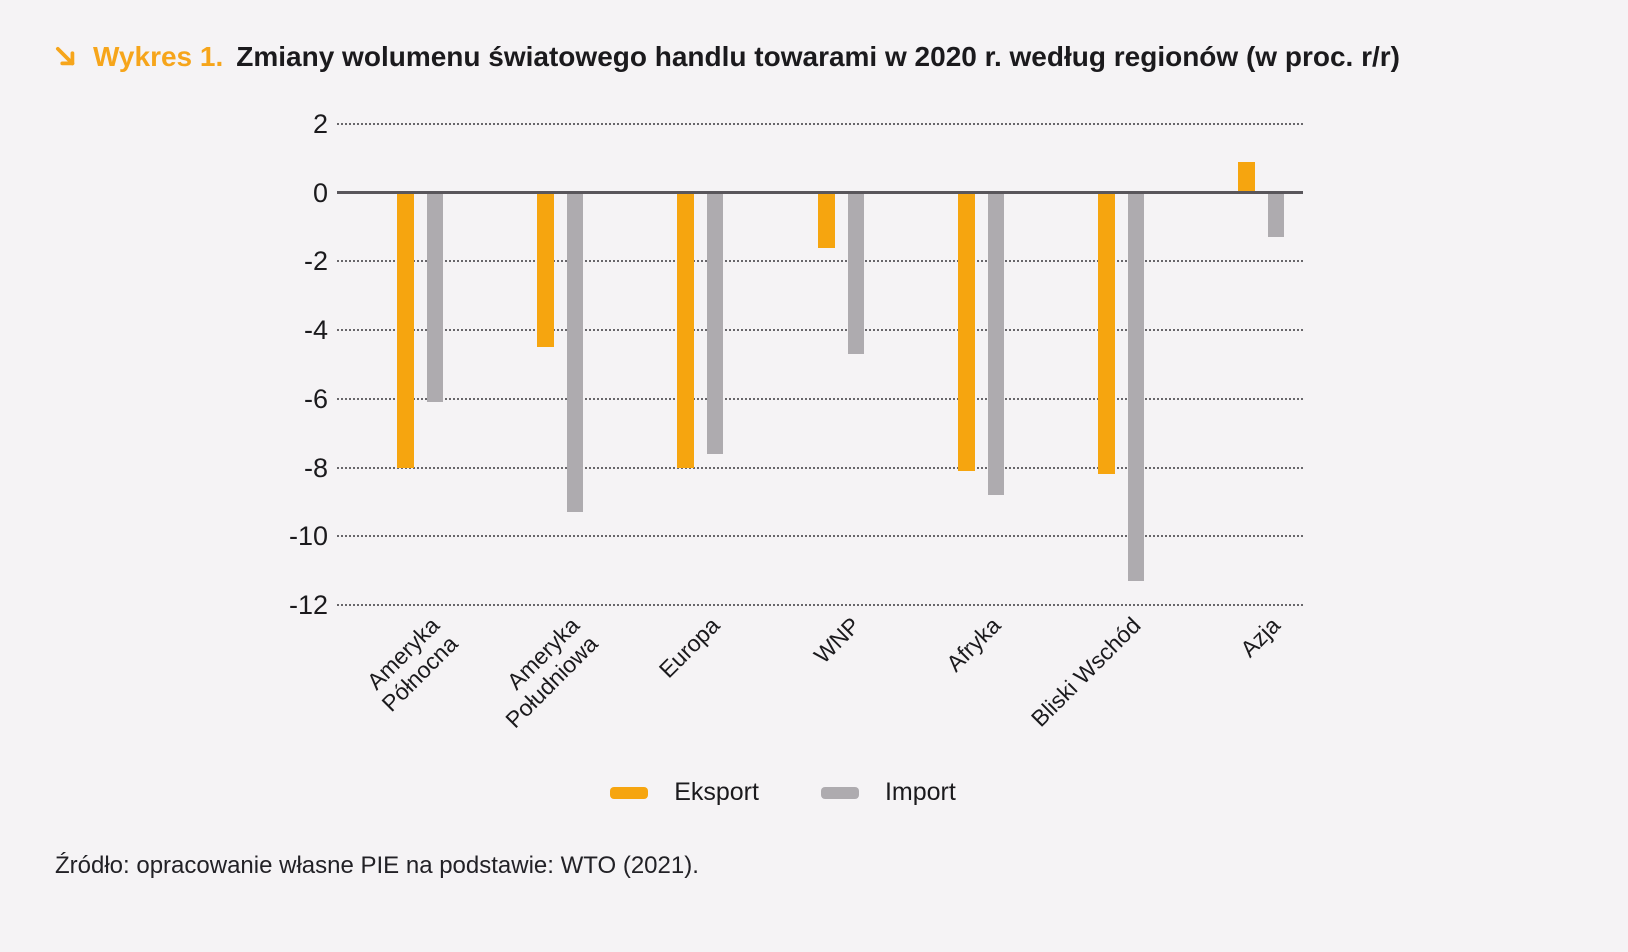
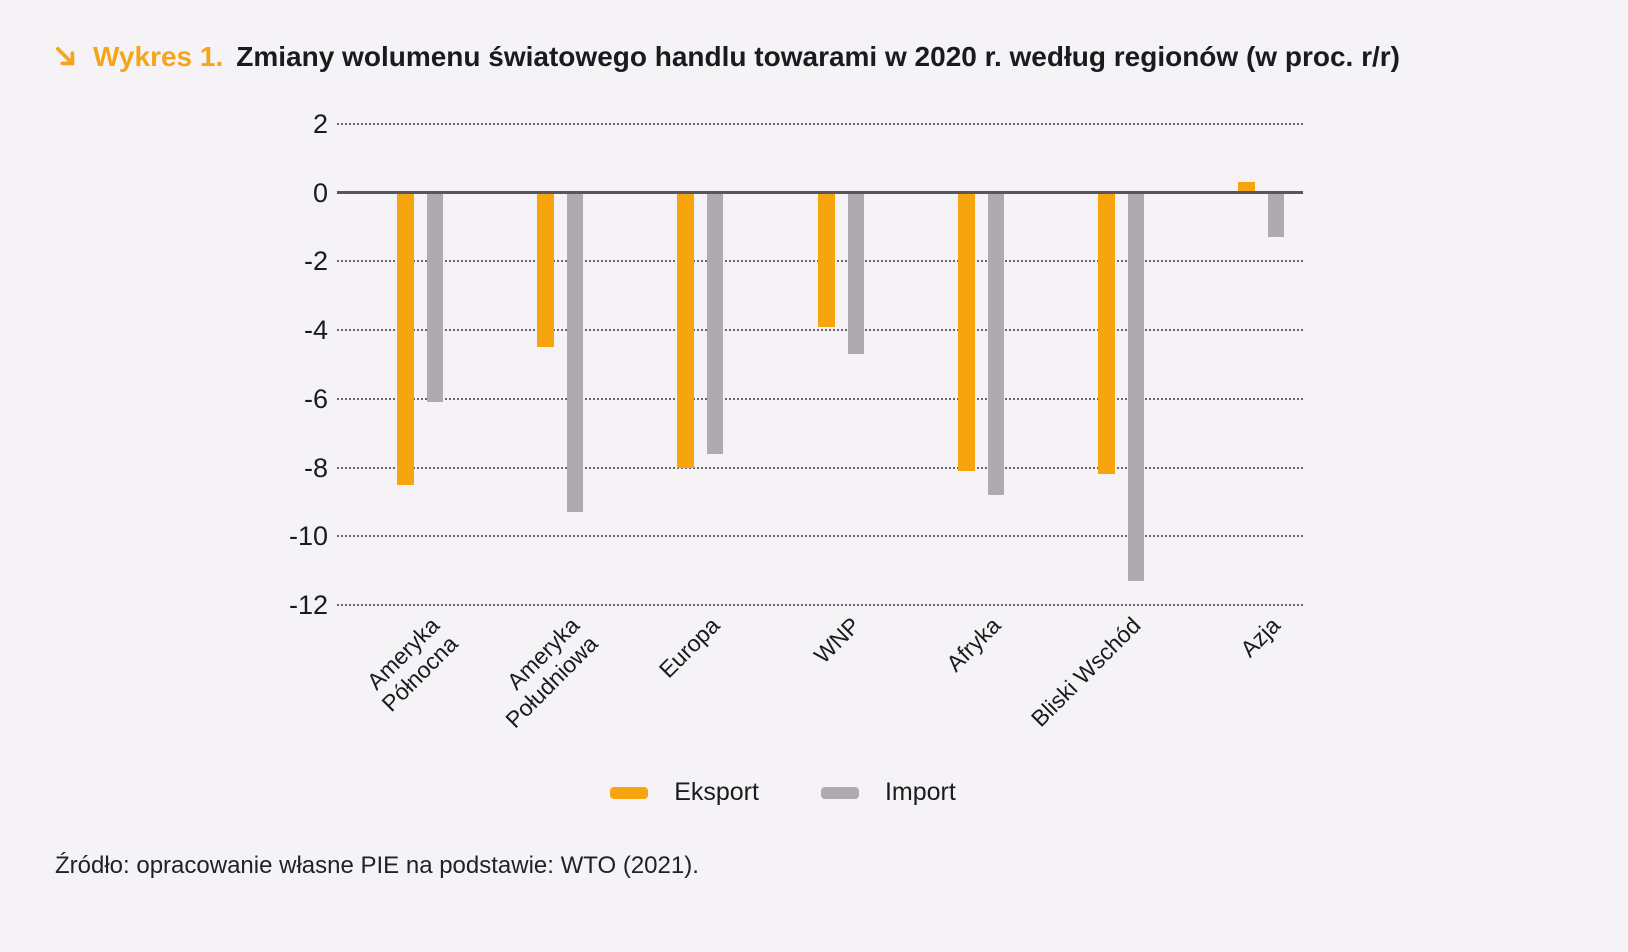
Eksport/Ameryka Północna: -8.0 -> -8.5
Eksport/WNP: -1.6 -> -3.9
Eksport/Azja: 0.9 -> 0.3
